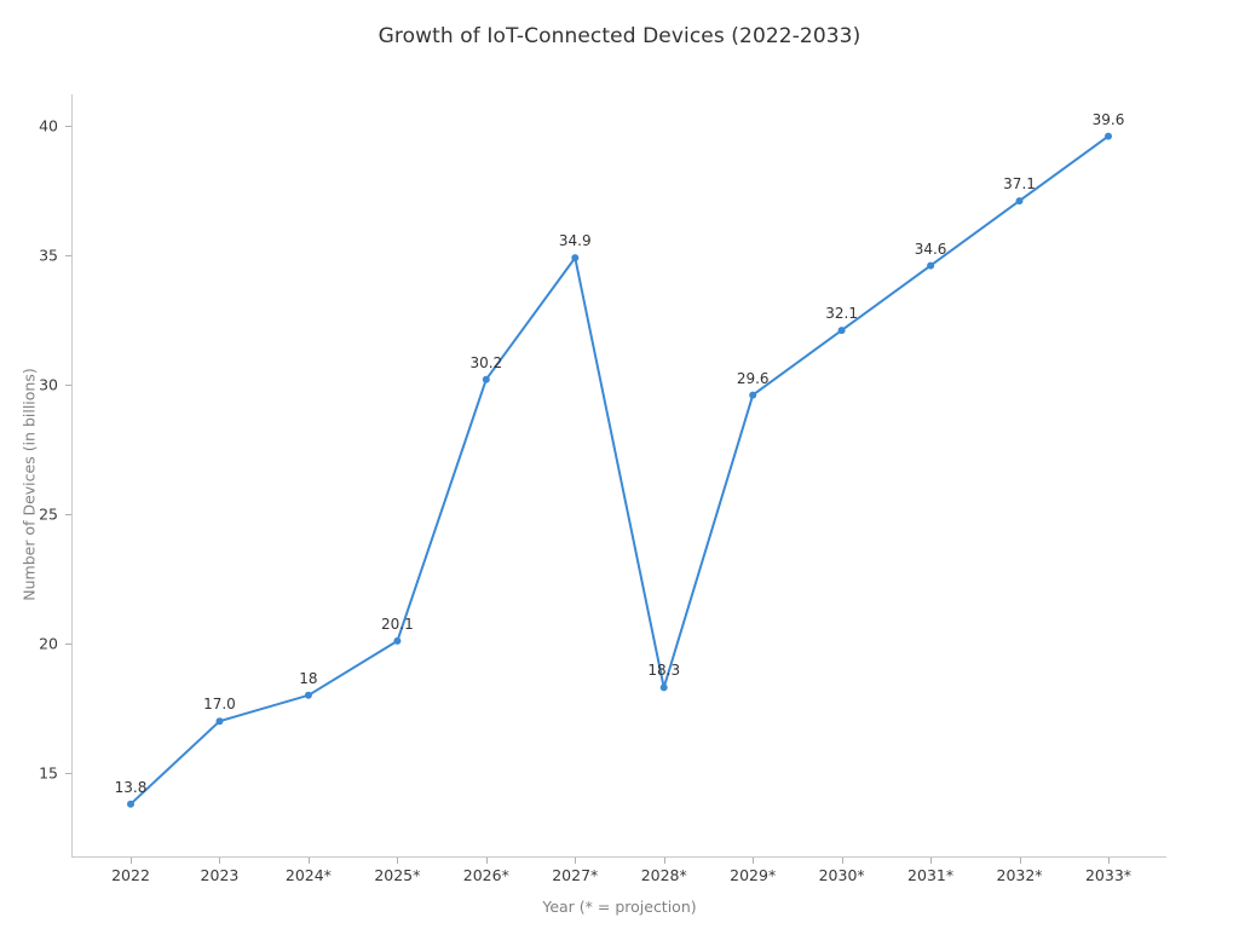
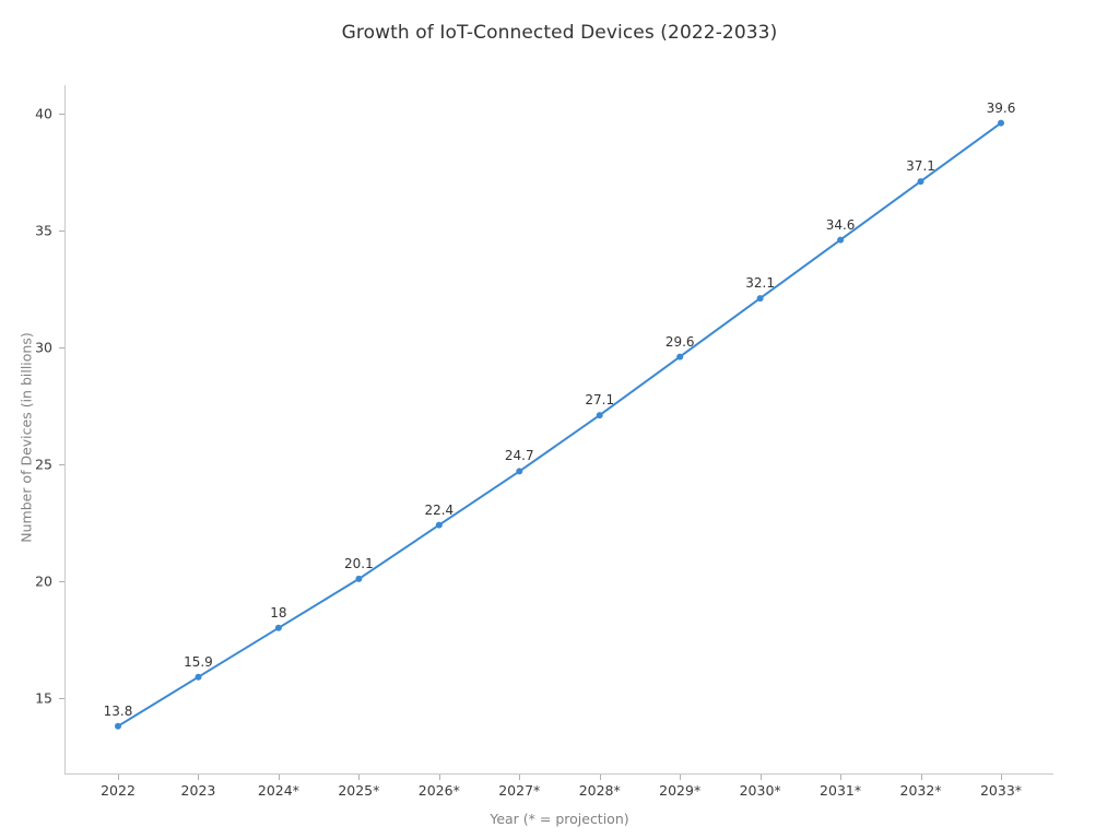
2023: 17.0 -> 15.9
2026*: 30.2 -> 22.4
2027*: 34.9 -> 24.7
2028*: 18.3 -> 27.1
